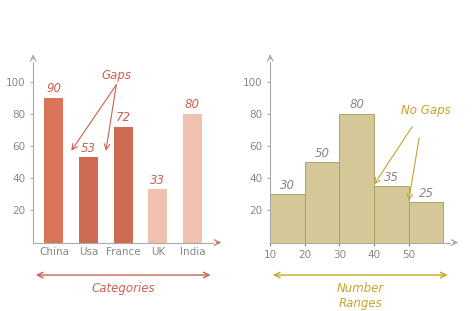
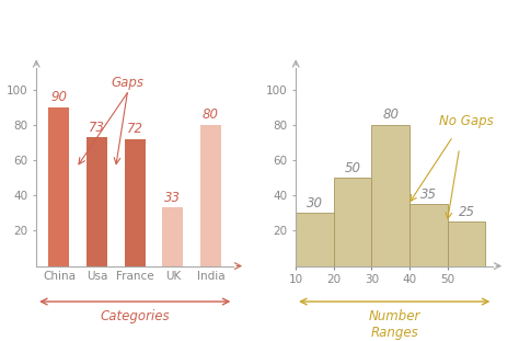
Usa: 53 -> 73
